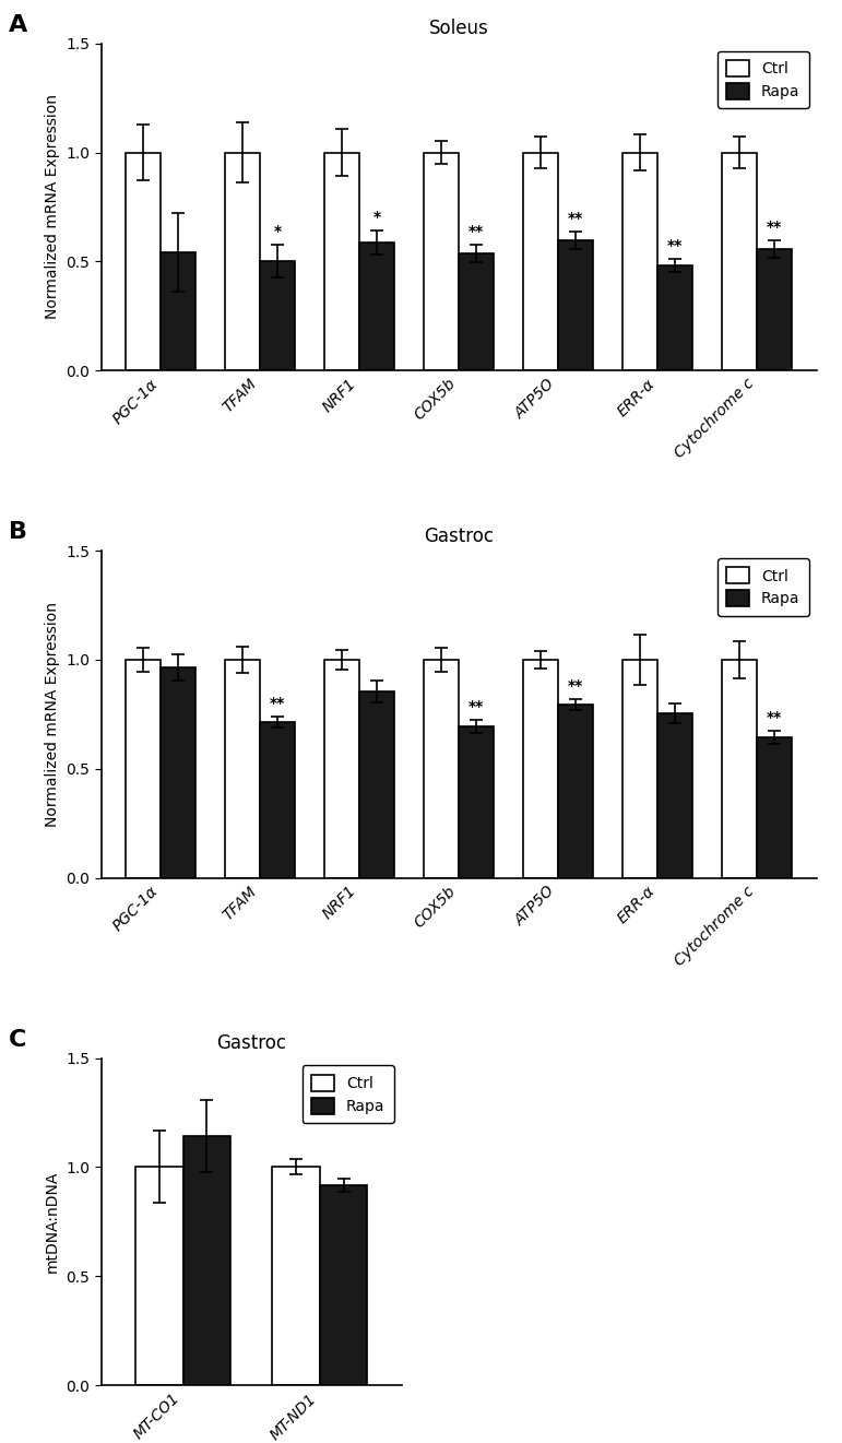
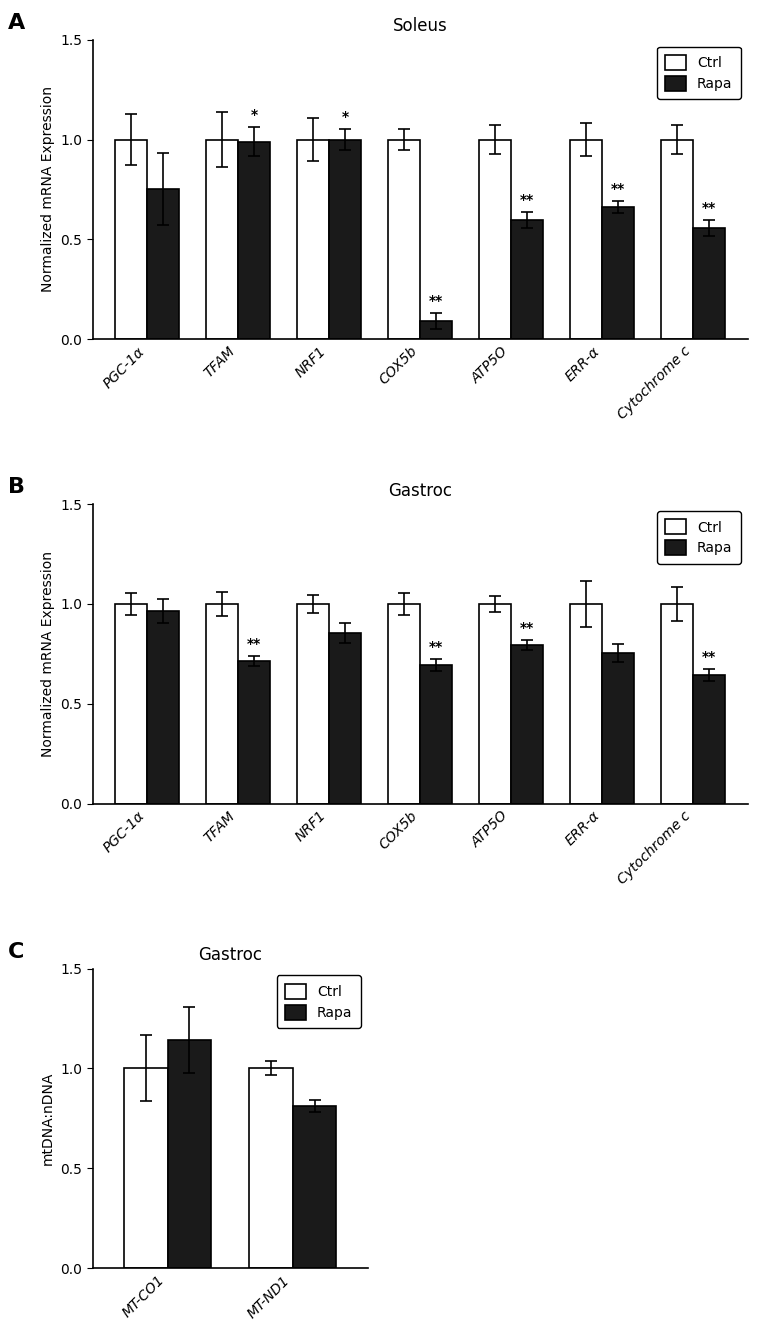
Soleus/Rapa/PGC-1α: 0.54 -> 0.75
Soleus/Rapa/TFAM: 0.50 -> 0.99
Soleus/Rapa/NRF1: 0.58 -> 1.00
Soleus/Rapa/COX5b: 0.54 -> 0.09
Soleus/Rapa/ERR-α: 0.48 -> 0.66
Rapa/MT-ND1: 0.92 -> 0.81
